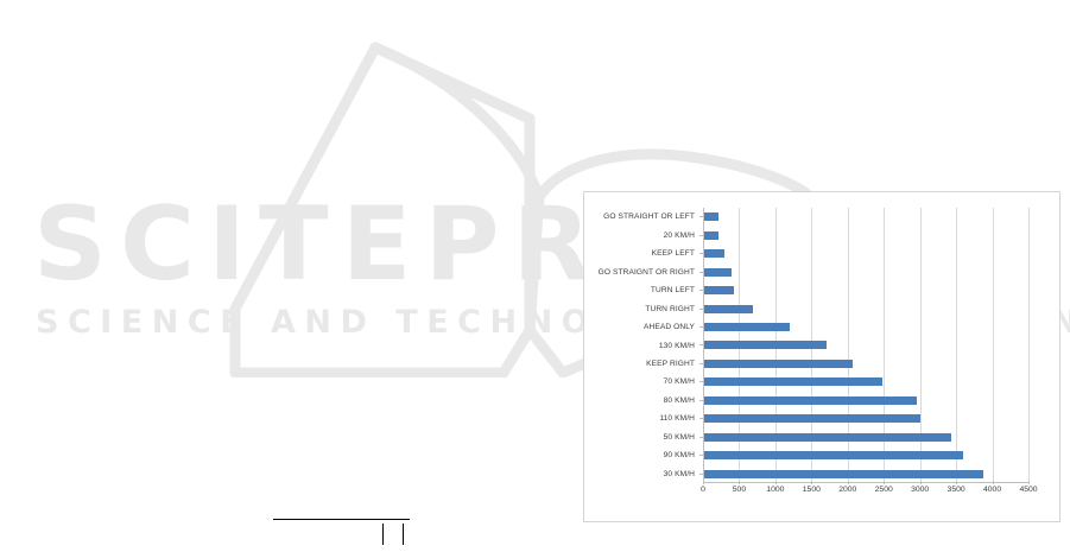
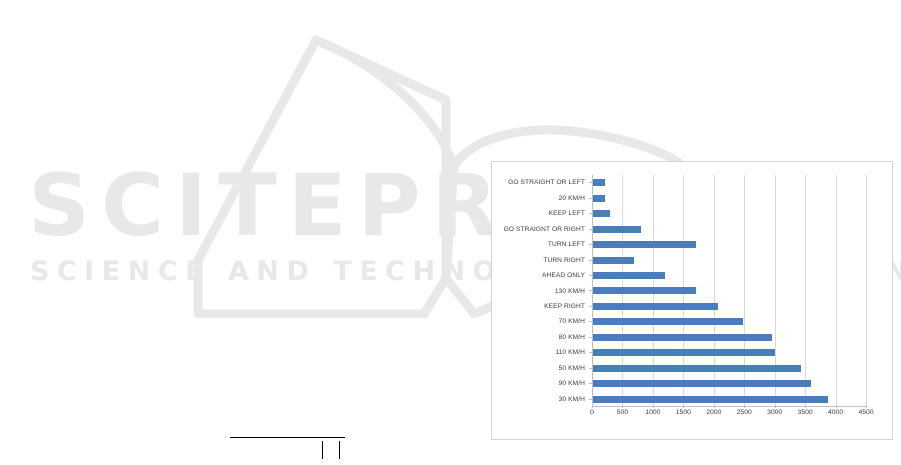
GO STRAIGNT OR RIGHT: 400 -> 800
TURN LEFT: 400 -> 1700
